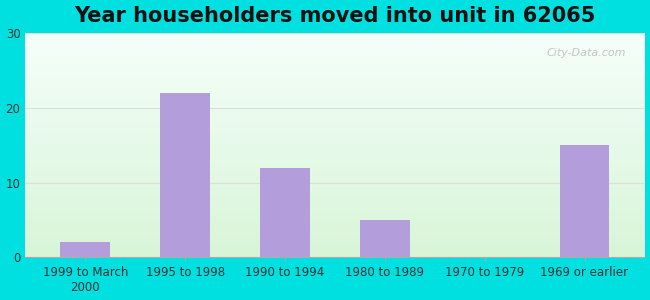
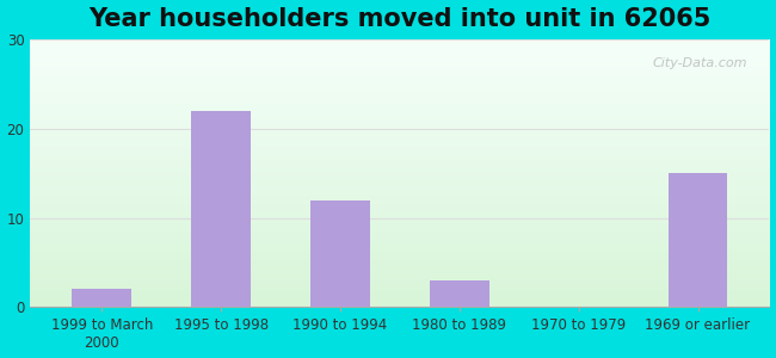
1980 to 1989: 5 -> 3
